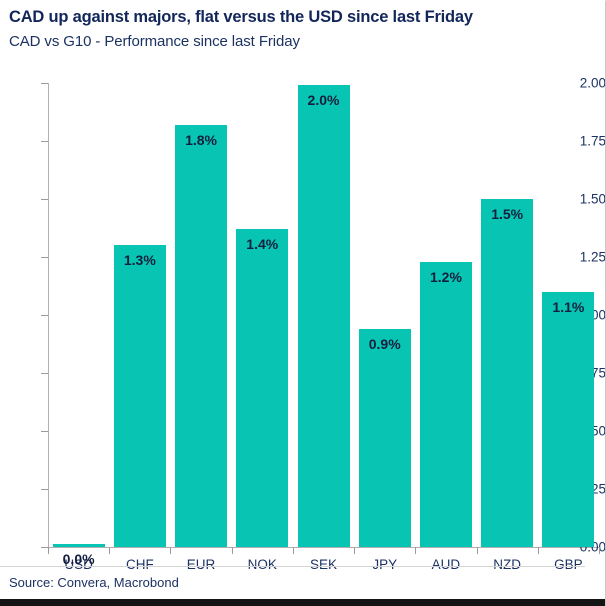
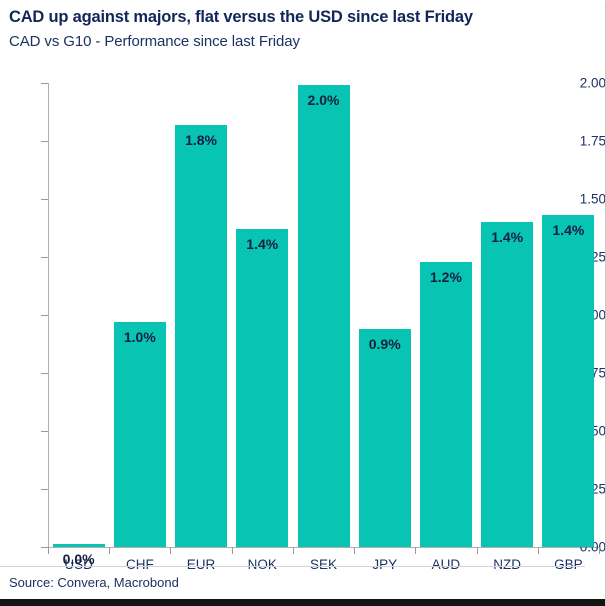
CHF: 1.3% -> 1.0%
NZD: 1.5% -> 1.4%
GBP: 1.1% -> 1.4%
